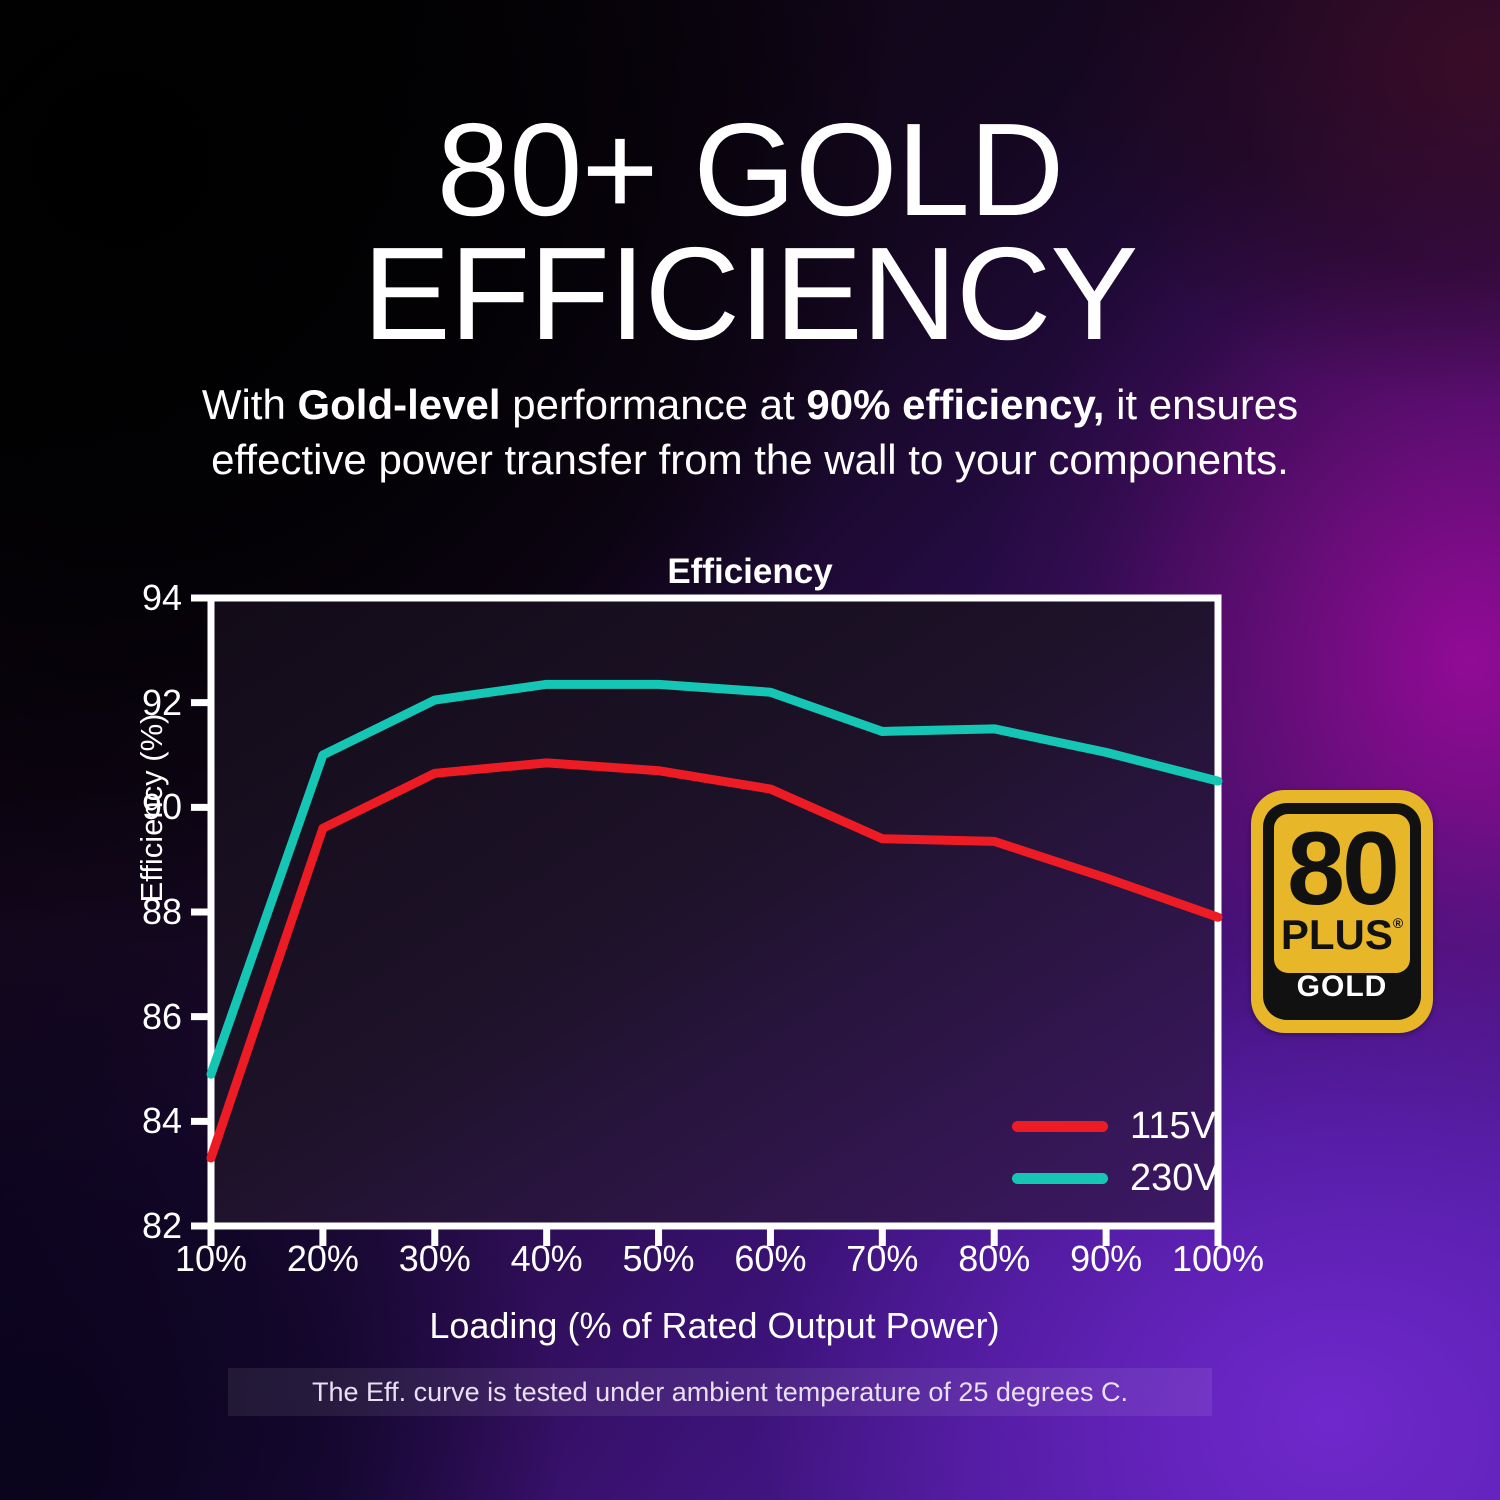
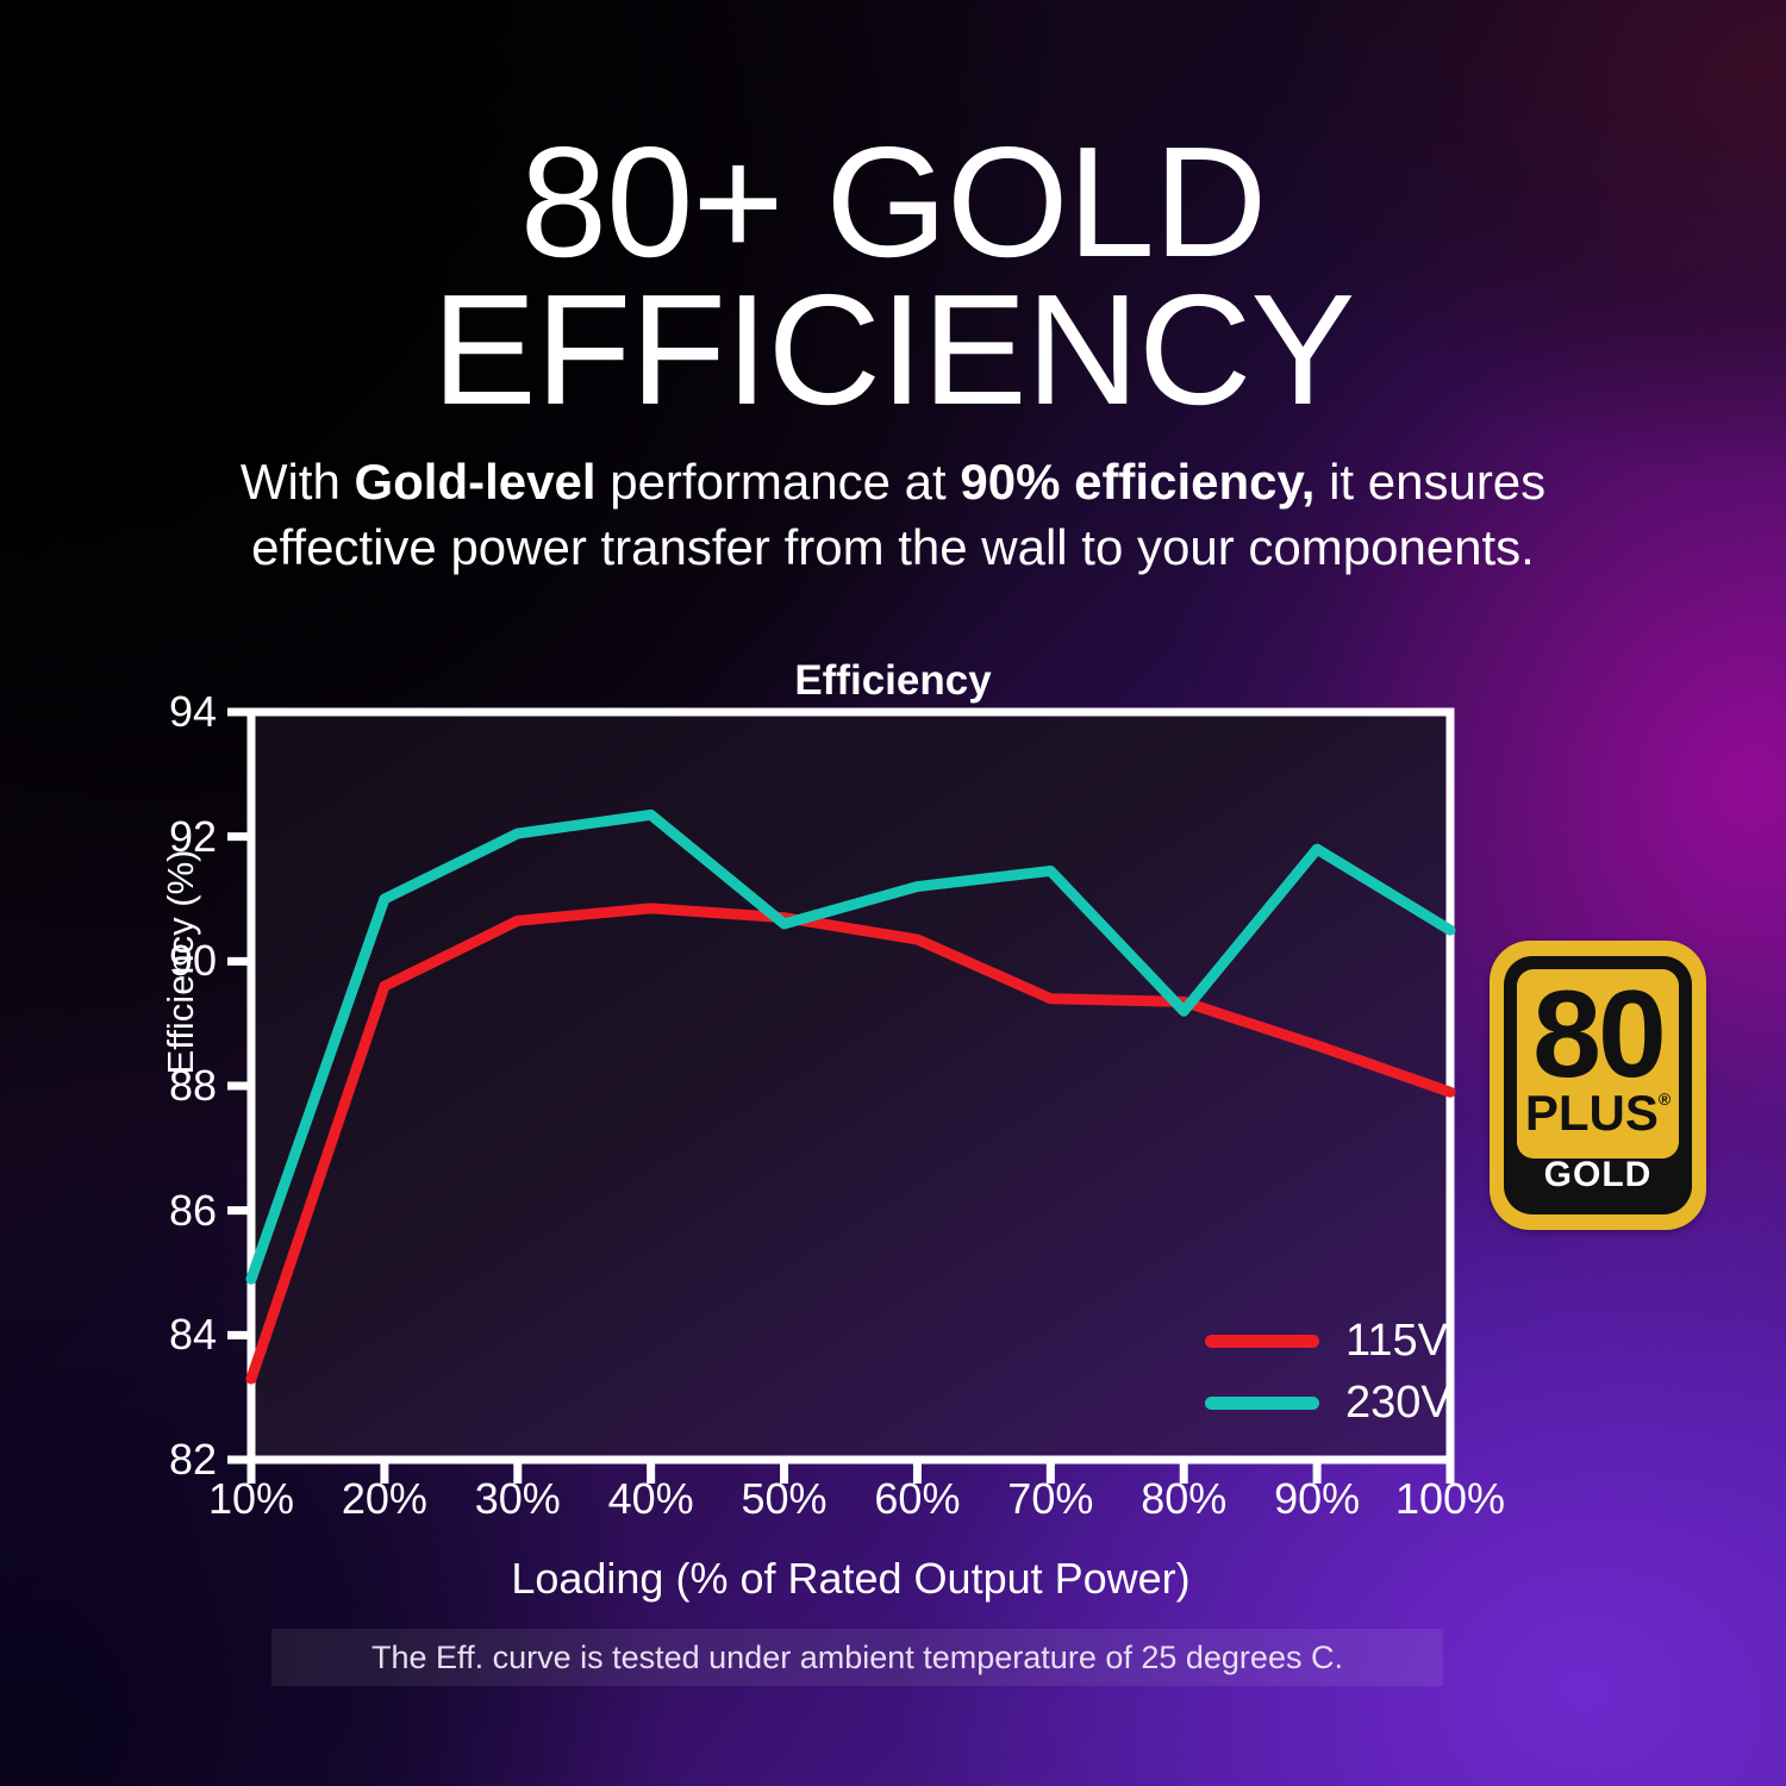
230V/50%: 92.3 -> 90.6
230V/60%: 92.2 -> 91.2
230V/80%: 91.5 -> 89.2
230V/90%: 91.0 -> 91.8
